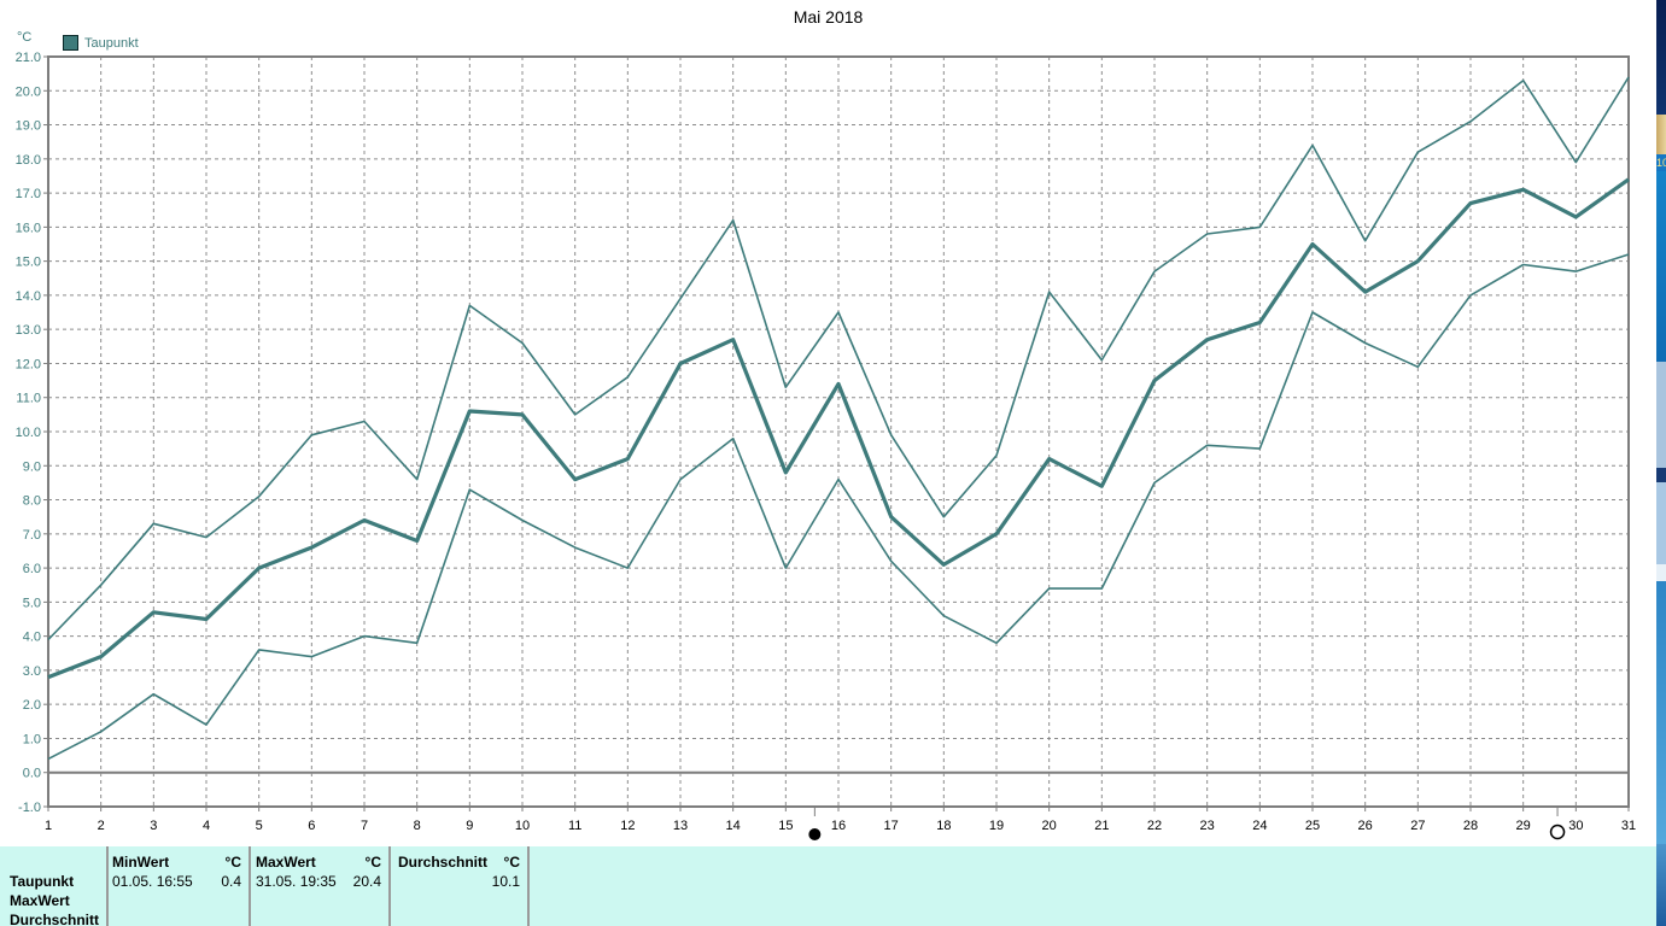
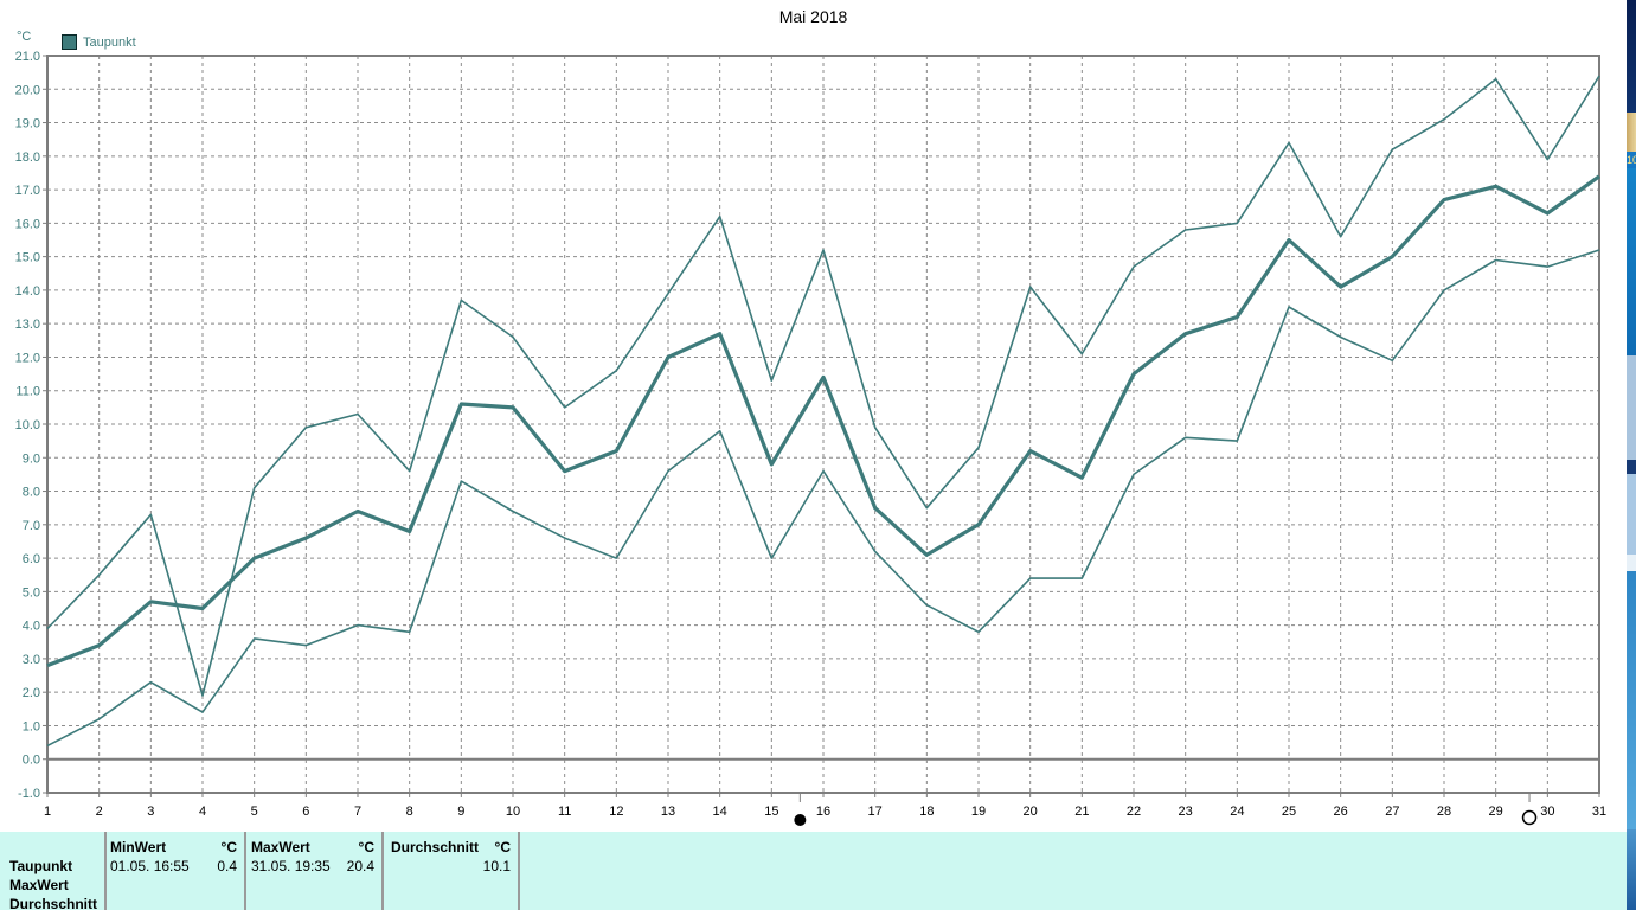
Taupunkt MaxWert/4: 6.9 -> 1.9
Taupunkt MaxWert/16: 13.5 -> 15.2
